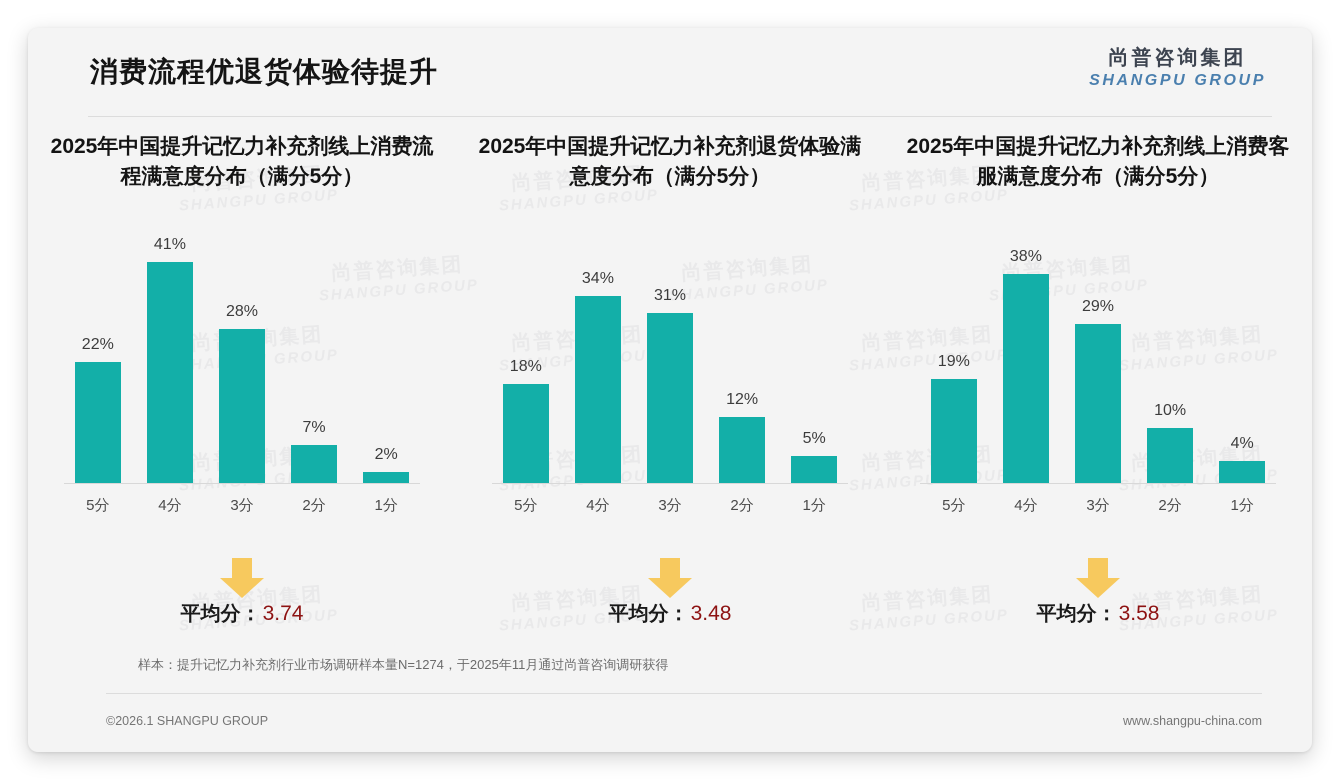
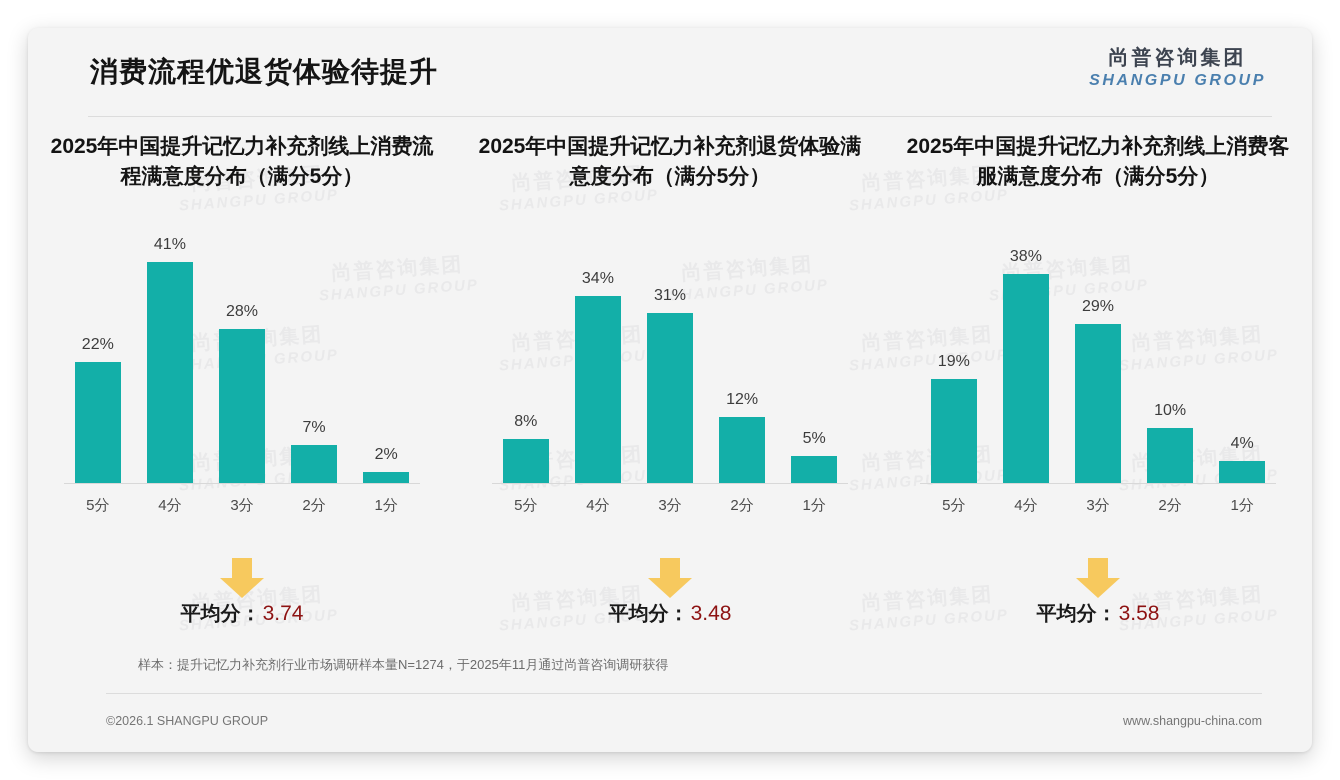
2025年中国提升记忆力补充剂退货体验满意度分布（满分5分）/5分: 18% -> 8%
